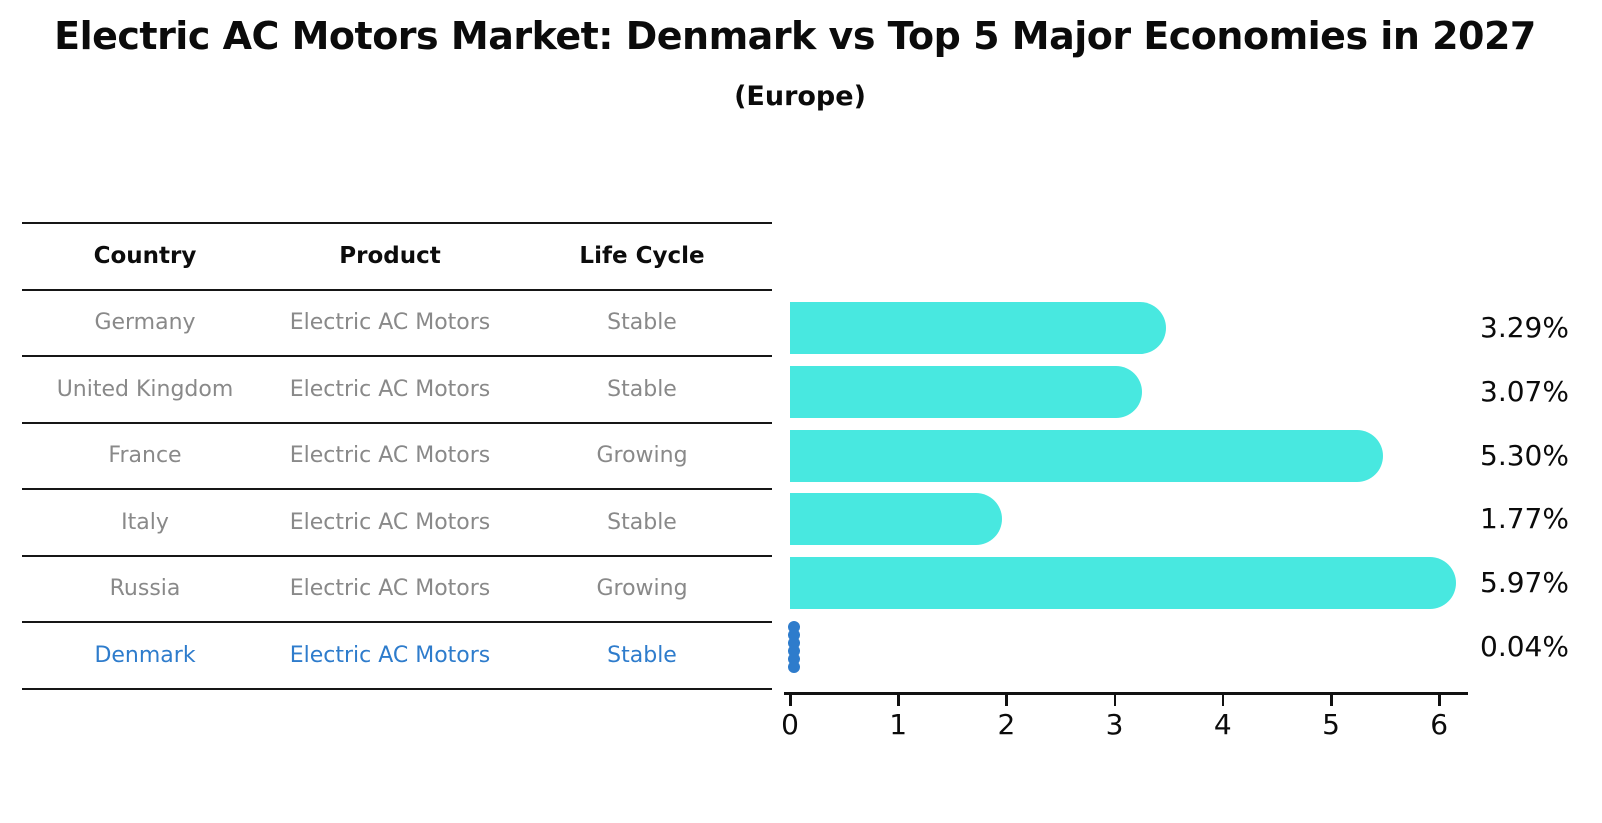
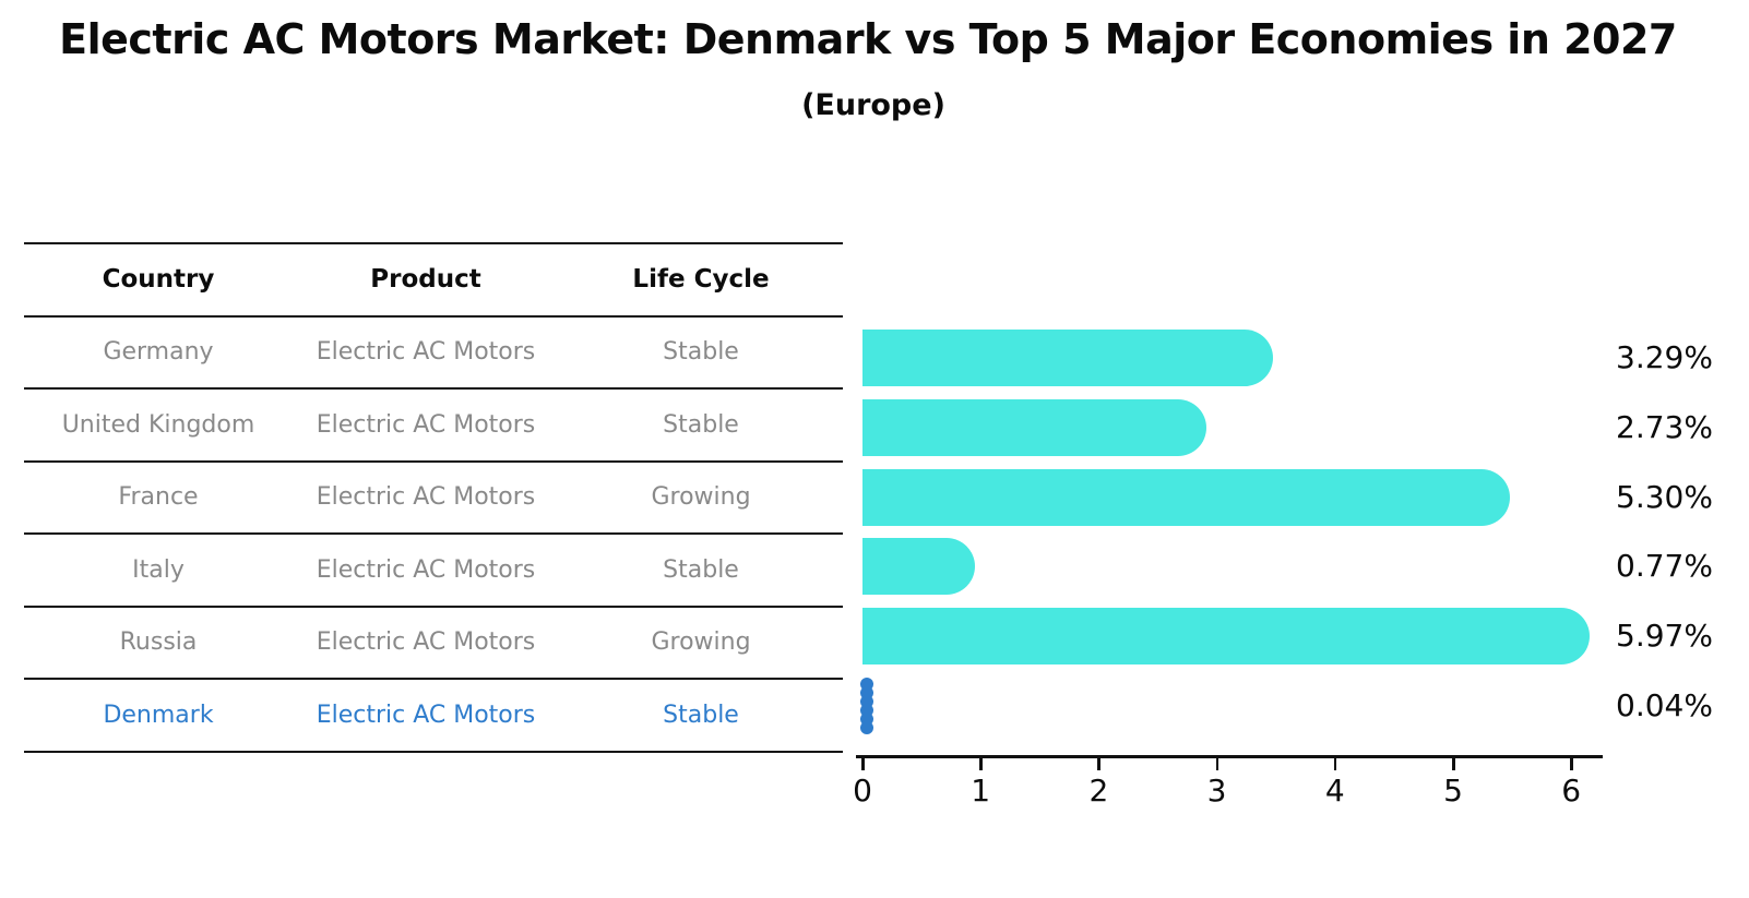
United Kingdom: 3.07% -> 2.73%
Italy: 1.77% -> 0.77%
